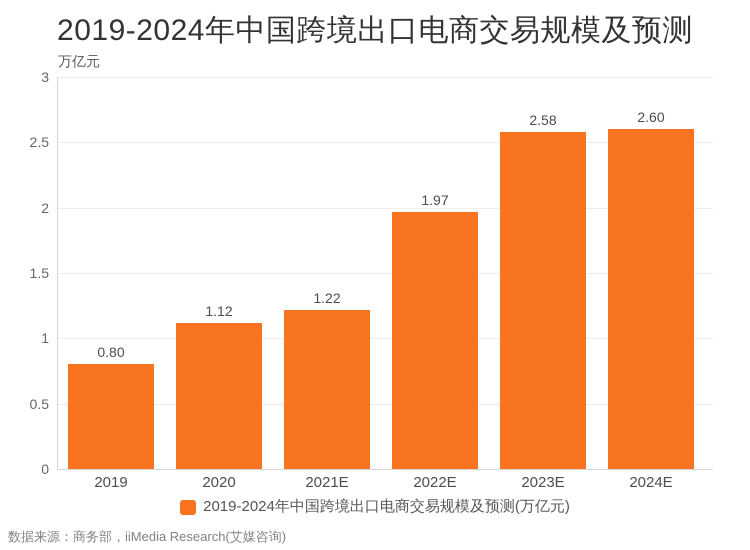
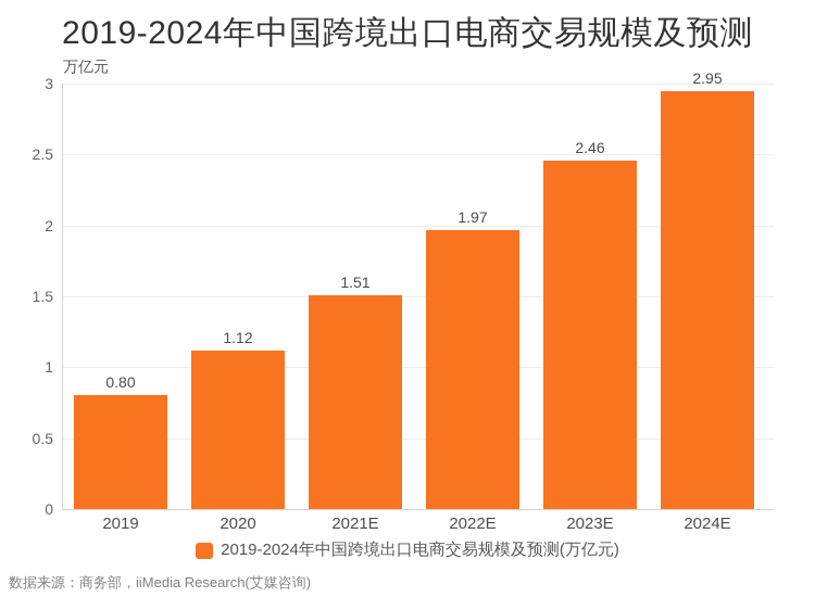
2021E: 1.22 -> 1.51
2023E: 2.58 -> 2.46
2024E: 2.60 -> 2.95
